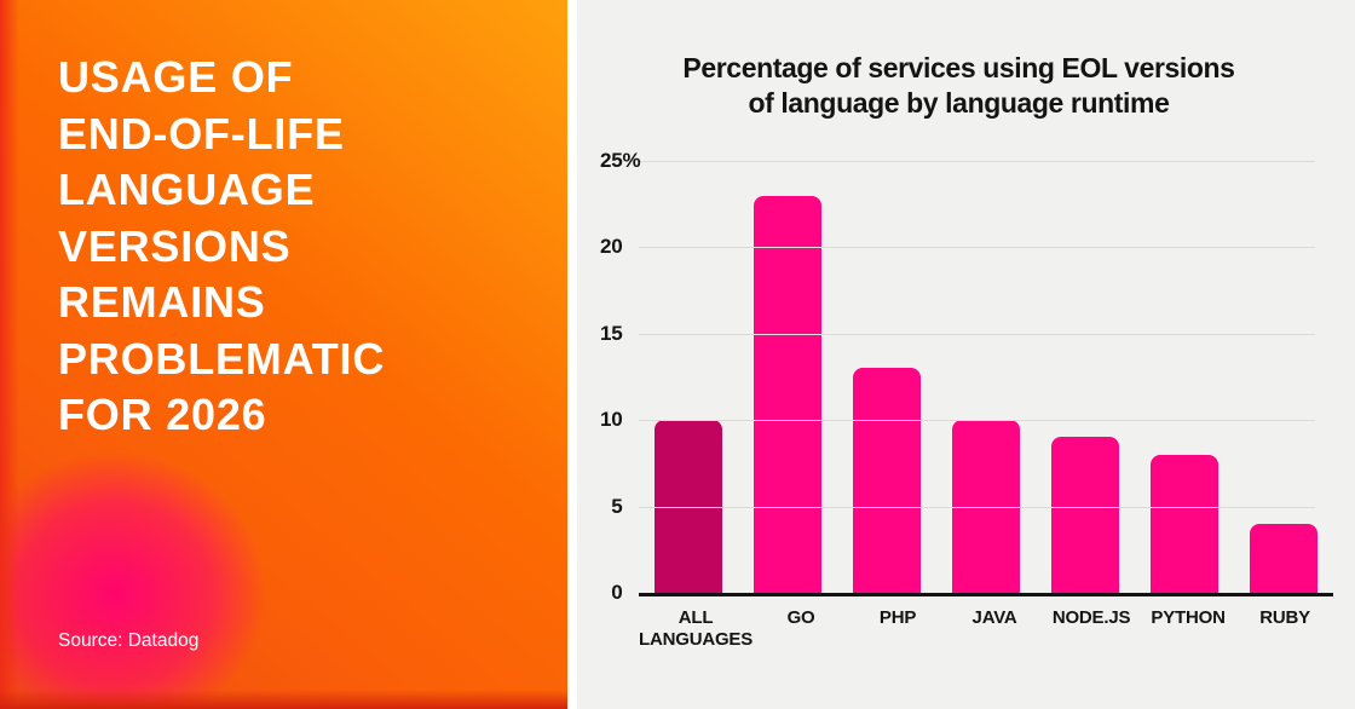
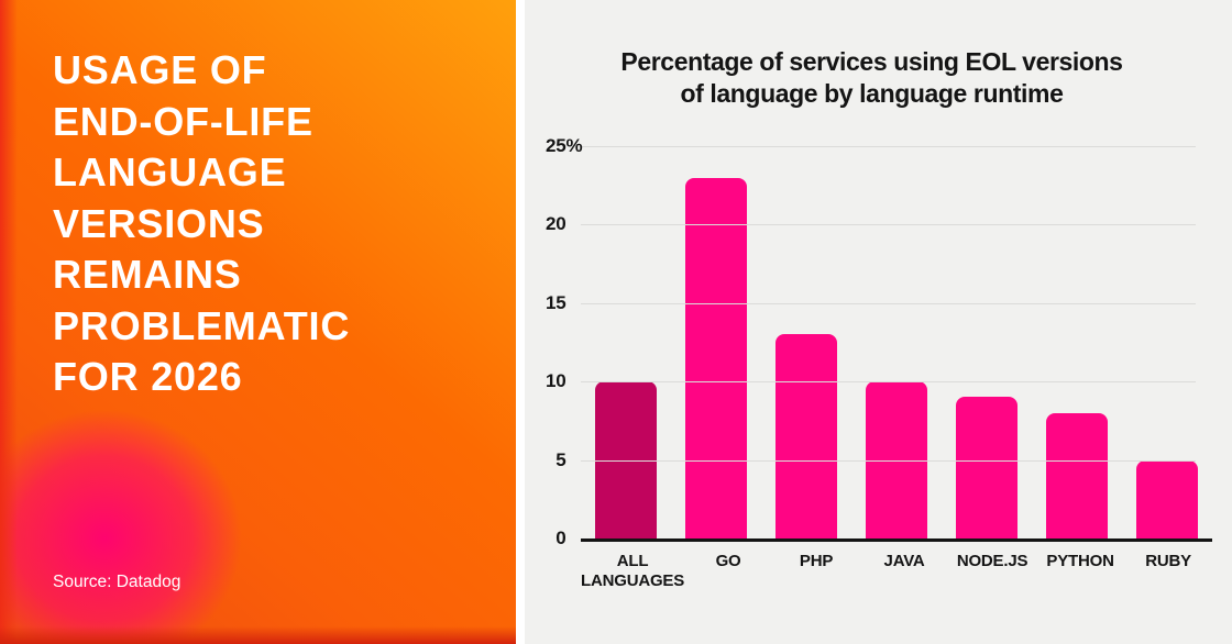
RUBY: 4 -> 5
